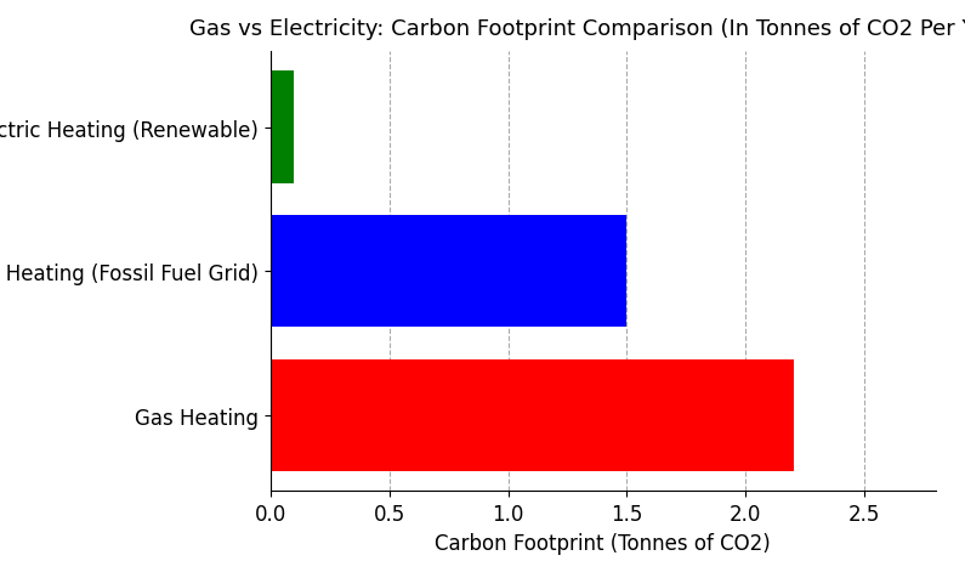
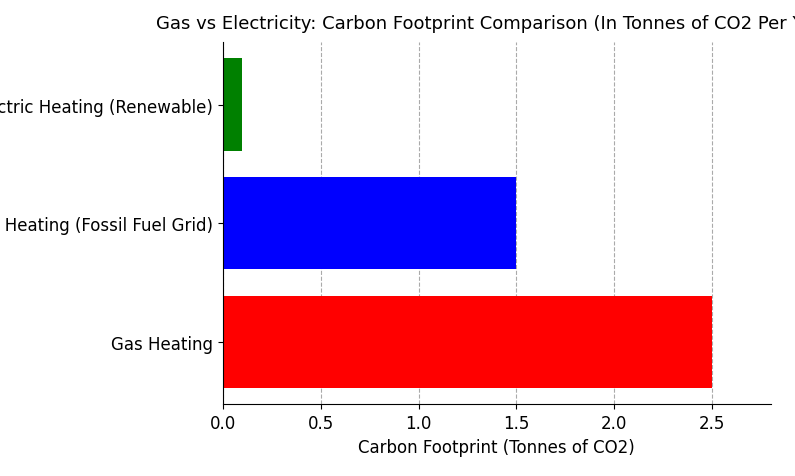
Gas Heating: 2.2 -> 2.5
